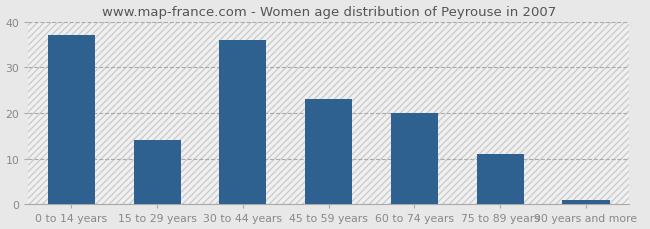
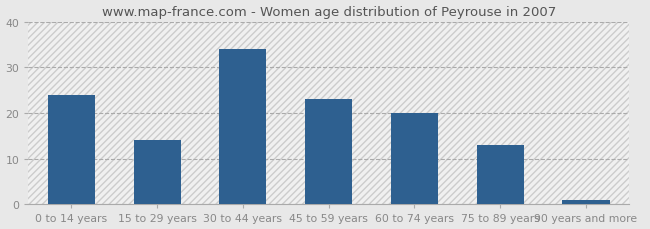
0 to 14 years: 37 -> 24
30 to 44 years: 36 -> 34
75 to 89 years: 11 -> 13
